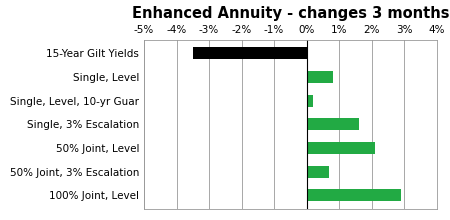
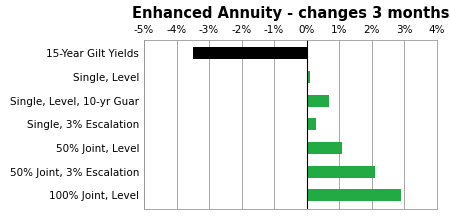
Single, Level: 0.8% -> 0.1%
Single, Level, 10-yr Guar: 0.2% -> 0.7%
Single, 3% Escalation: 1.6% -> 0.3%
50% Joint, Level: 2.1% -> 1.1%
50% Joint, 3% Escalation: 0.7% -> 2.1%
